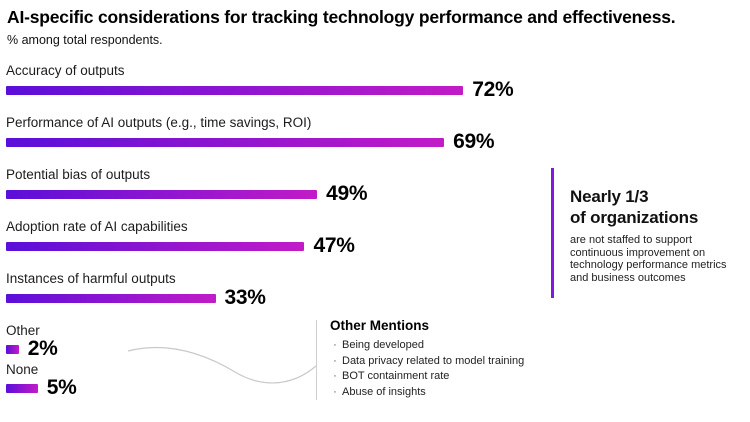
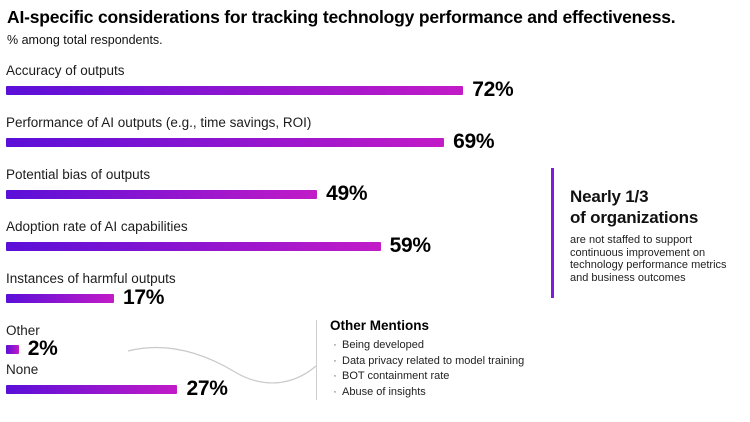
Adoption rate of AI capabilities: 47% -> 59%
Instances of harmful outputs: 33% -> 17%
None: 5% -> 27%
